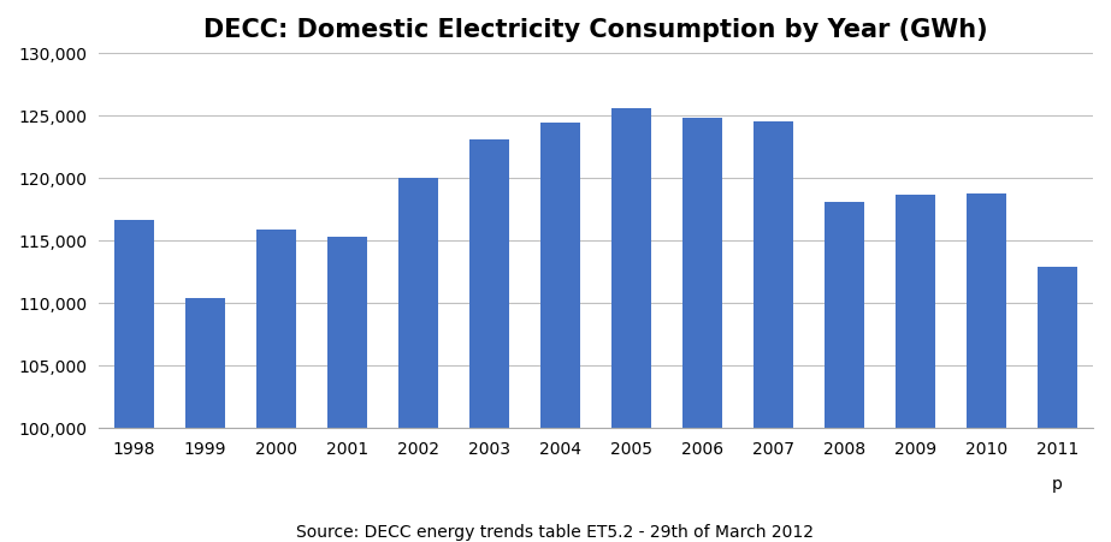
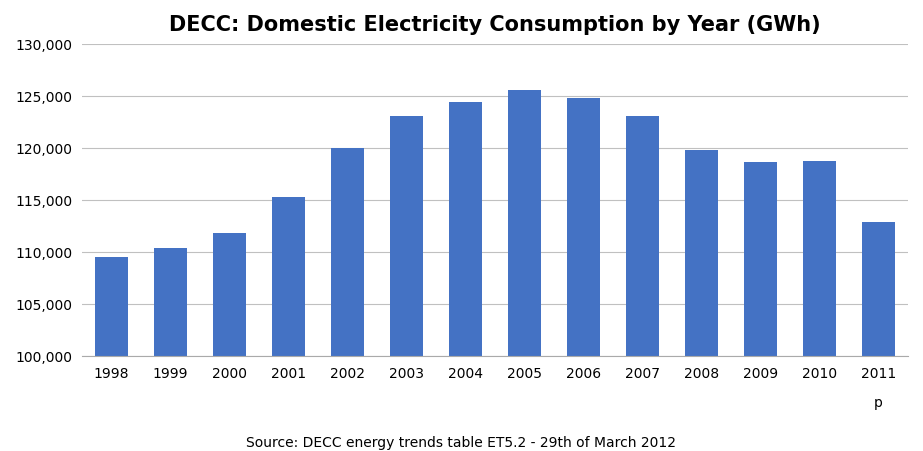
1998: 116,600 -> 109,500
2000: 115,900 -> 111,800
2007: 124,500 -> 123,100
2008: 118,100 -> 119,800
